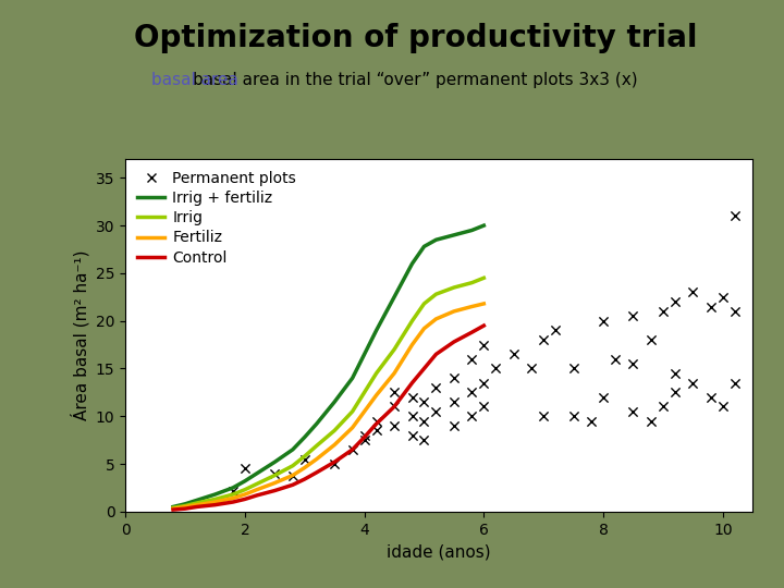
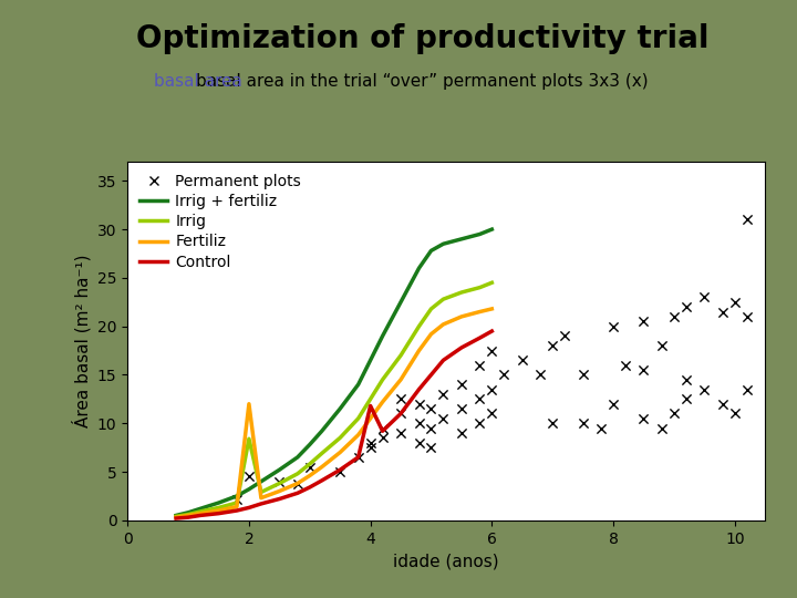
Irrig/2: 2.3 -> 8.4
Fertiliz/2: 1.8 -> 12.0
Control/4: 7.8 -> 11.8
